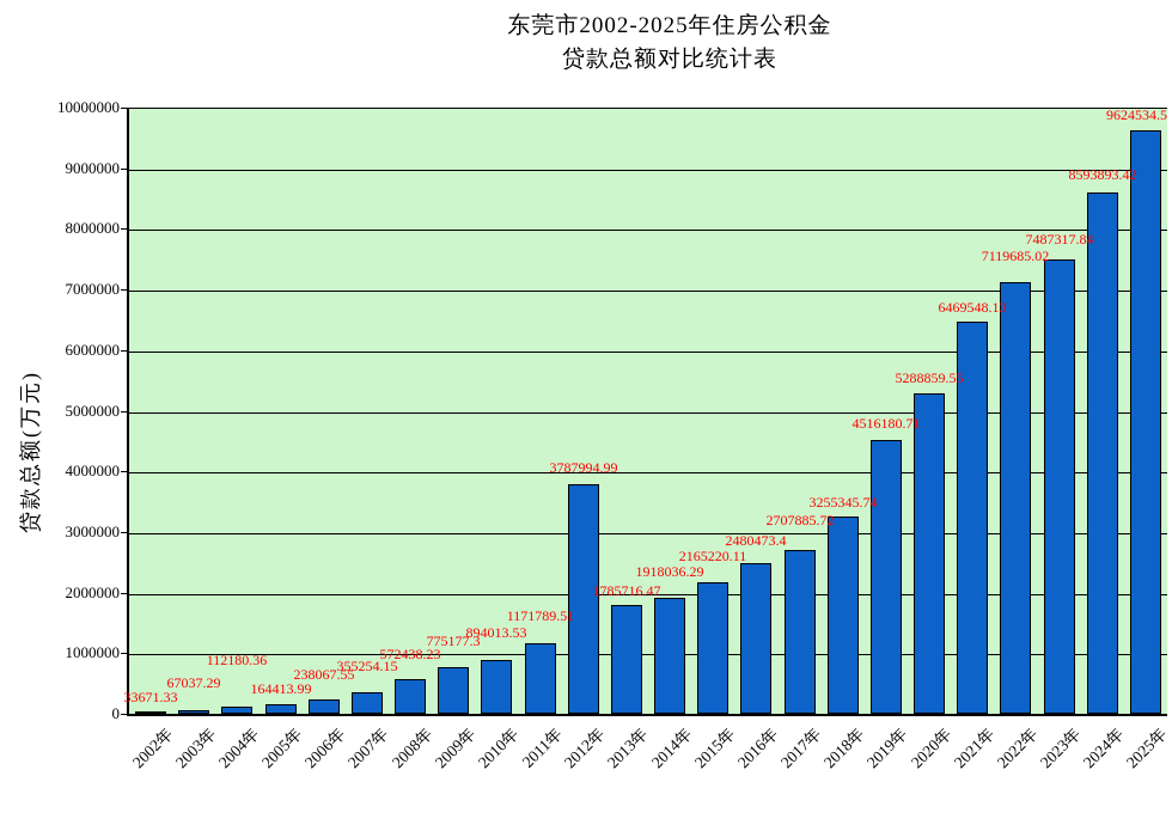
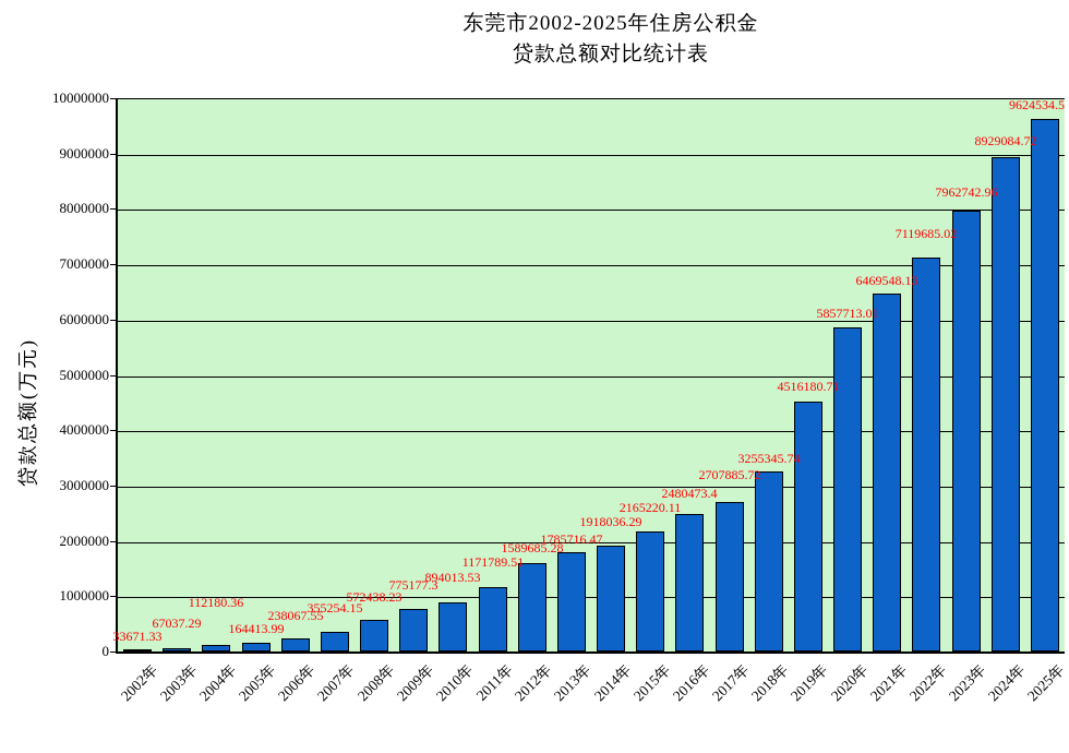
2012年: 3787994.99 -> 1589685.28
2020年: 5288859.55 -> 5857713.01
2023年: 7487317.84 -> 7962742.96
2024年: 8593893.42 -> 8929084.72
